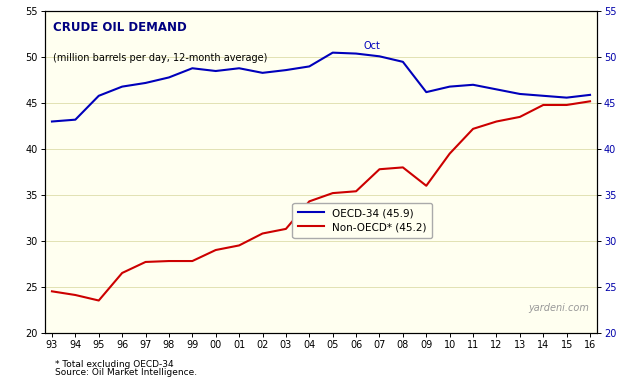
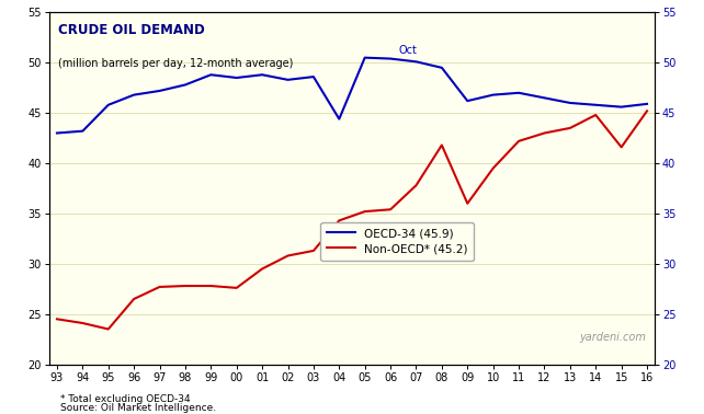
Non-OECD* (45.2)/00: 29.0 -> 27.6
OECD-34 (45.9)/04: 49.0 -> 44.4
Non-OECD* (45.2)/08: 38.0 -> 41.8
Non-OECD* (45.2)/15: 44.8 -> 41.6
